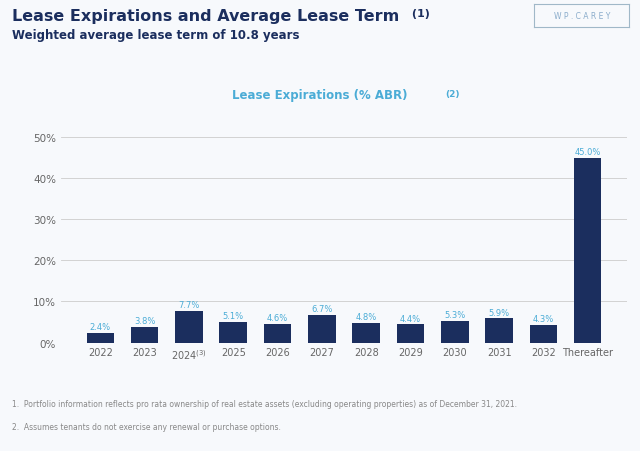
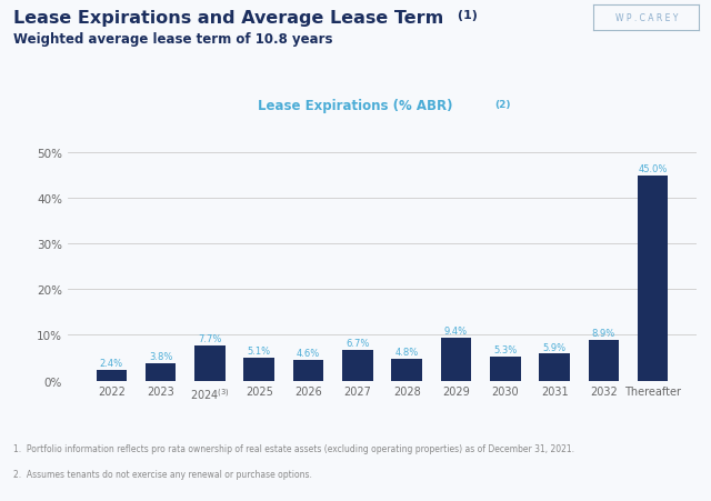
2029: 4.4% -> 9.4%
2032: 4.3% -> 8.9%
